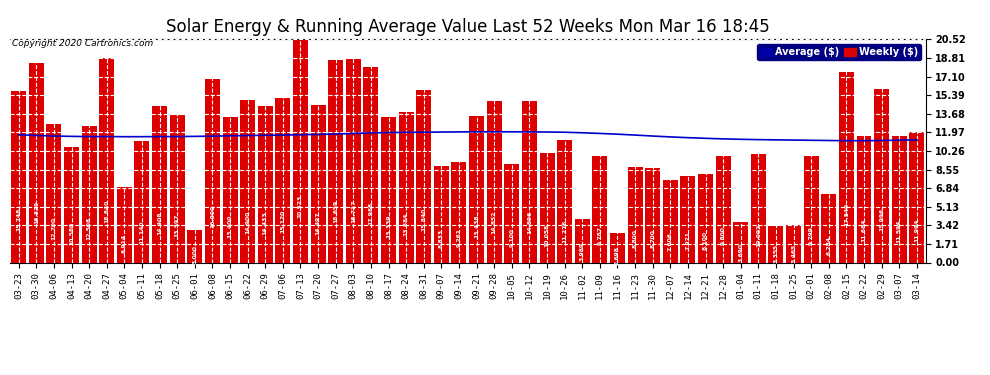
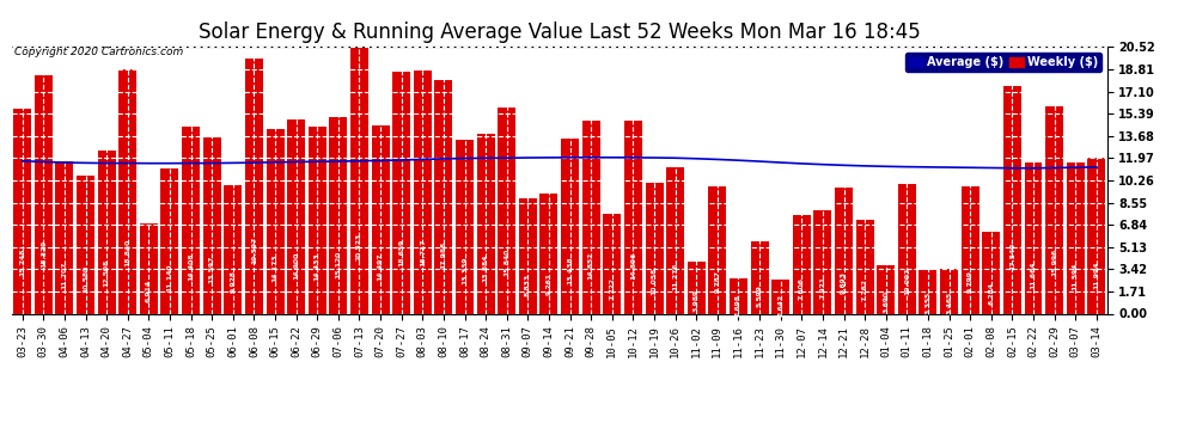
Weekly ($)/04-06: 12.7 -> 11.7
Weekly ($)/06-01: 3.0 -> 9.9
Weekly ($)/06-08: 16.9 -> 19.6
Weekly ($)/06-15: 13.4 -> 14.2
Weekly ($)/10-05: 9.1 -> 7.7
Weekly ($)/11-23: 8.8 -> 5.6
Weekly ($)/11-30: 8.7 -> 2.6
Weekly ($)/12-21: 8.1 -> 9.7
Weekly ($)/12-28: 9.8 -> 7.3
